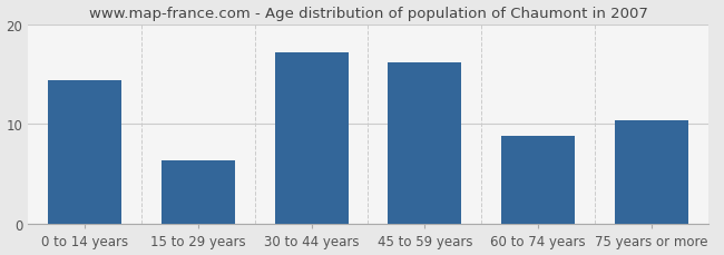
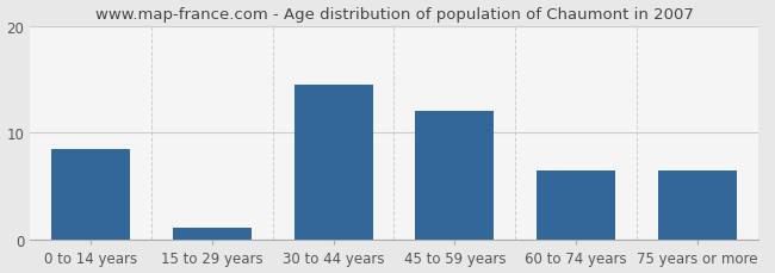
0 to 14 years: 14.4 -> 8.5
15 to 29 years: 6.4 -> 1.2
30 to 44 years: 17.2 -> 14.5
45 to 59 years: 16.2 -> 12.0
60 to 74 years: 8.8 -> 6.5
75 years or more: 10.4 -> 6.5
